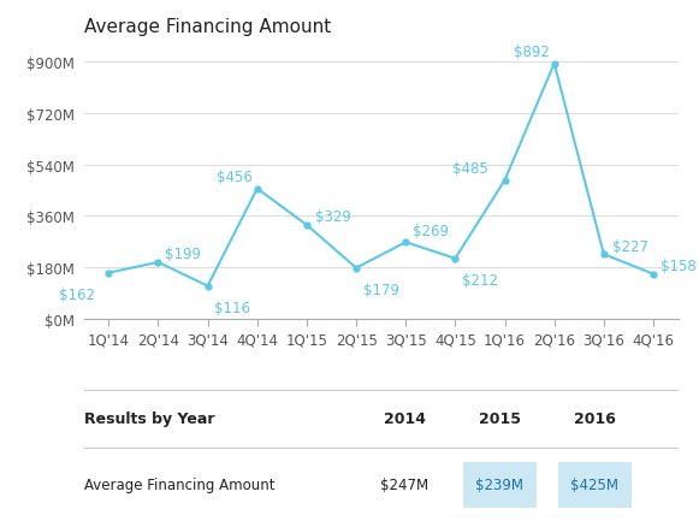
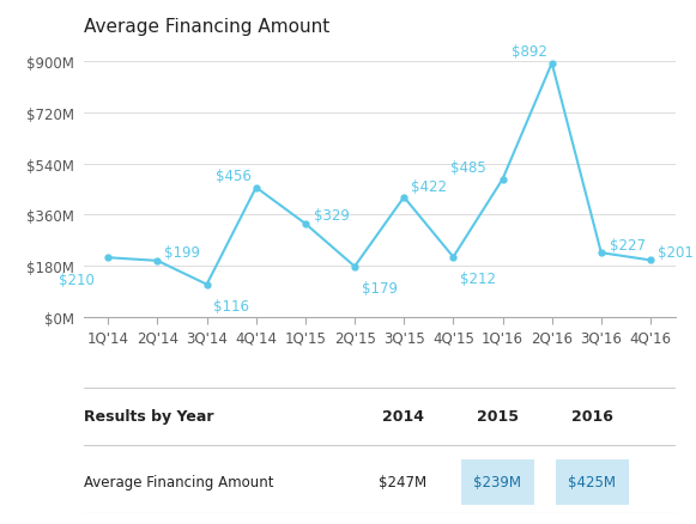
1Q'14: $162 -> $210
3Q'15: $269 -> $422
4Q'16: $158 -> $201
